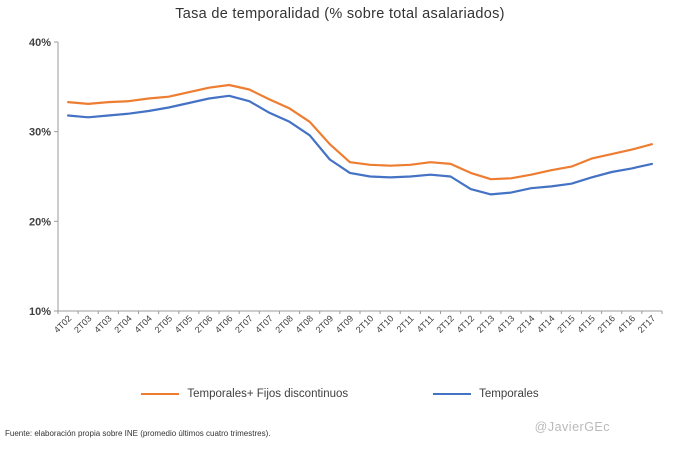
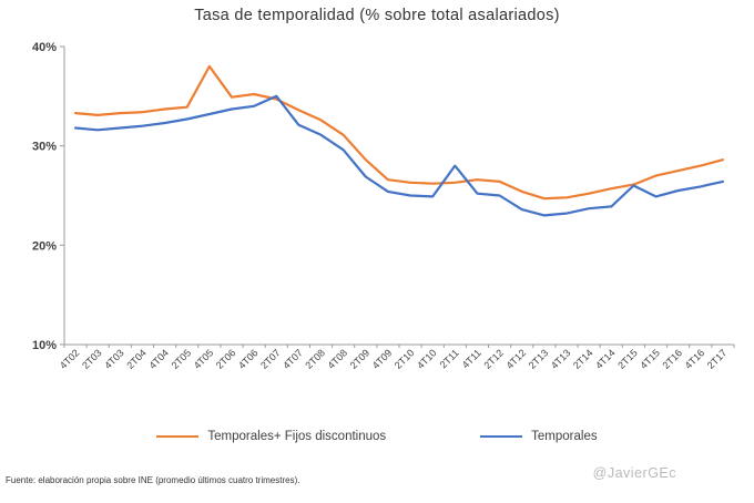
Temporales+ Fijos discontinuos/4T05: 34% -> 38%
Temporales/2T07: 33% -> 35%
Temporales/2T11: 25% -> 28%
Temporales/2T15: 24% -> 26%
